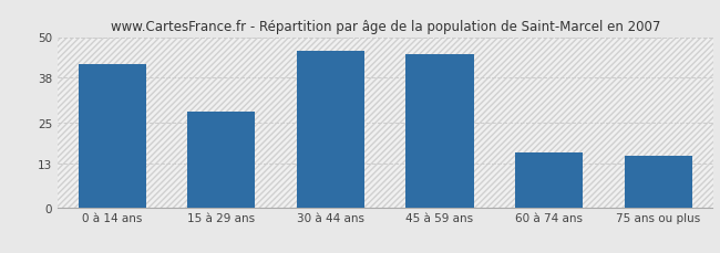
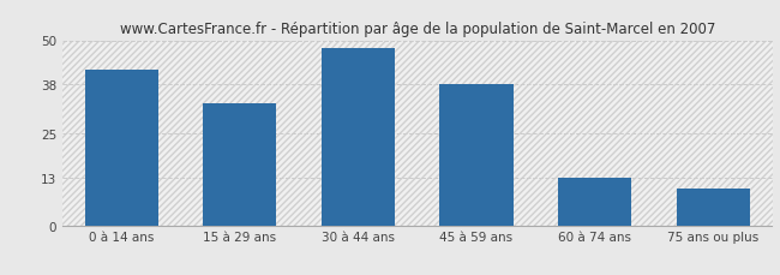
15 à 29 ans: 28 -> 33
30 à 44 ans: 46 -> 48
45 à 59 ans: 45 -> 38
60 à 74 ans: 16 -> 13
75 ans ou plus: 15 -> 10
